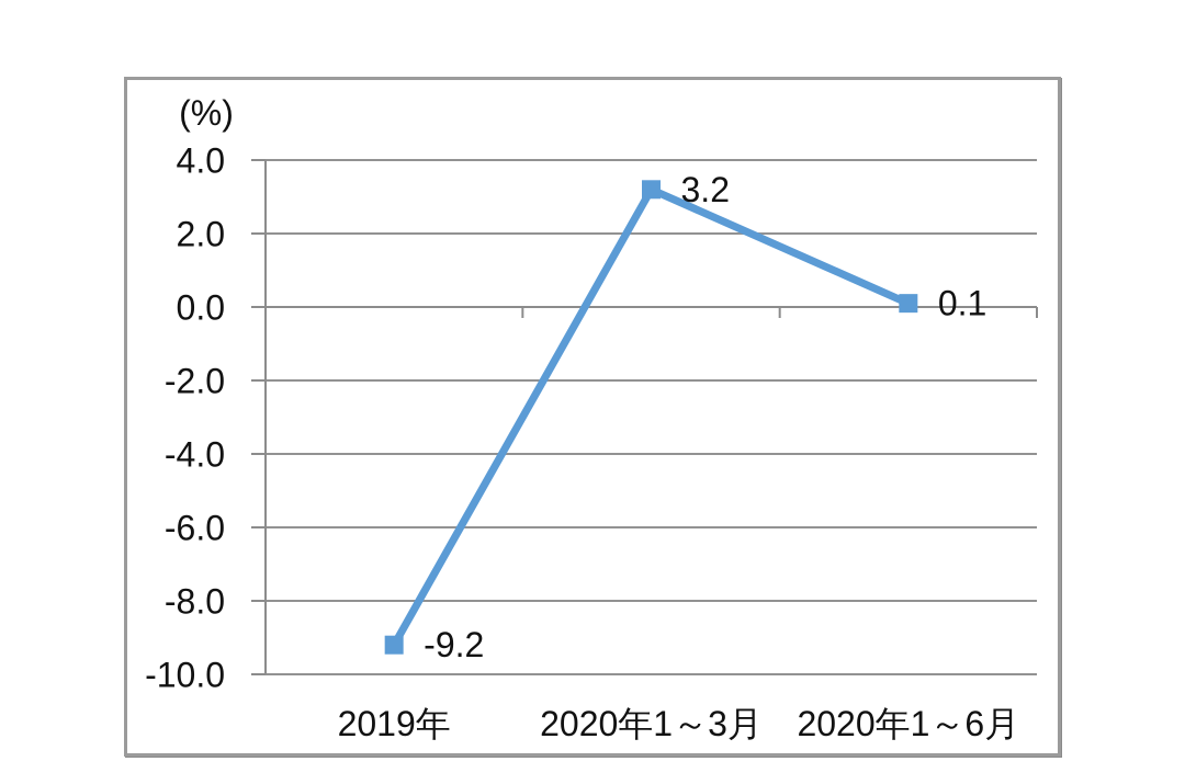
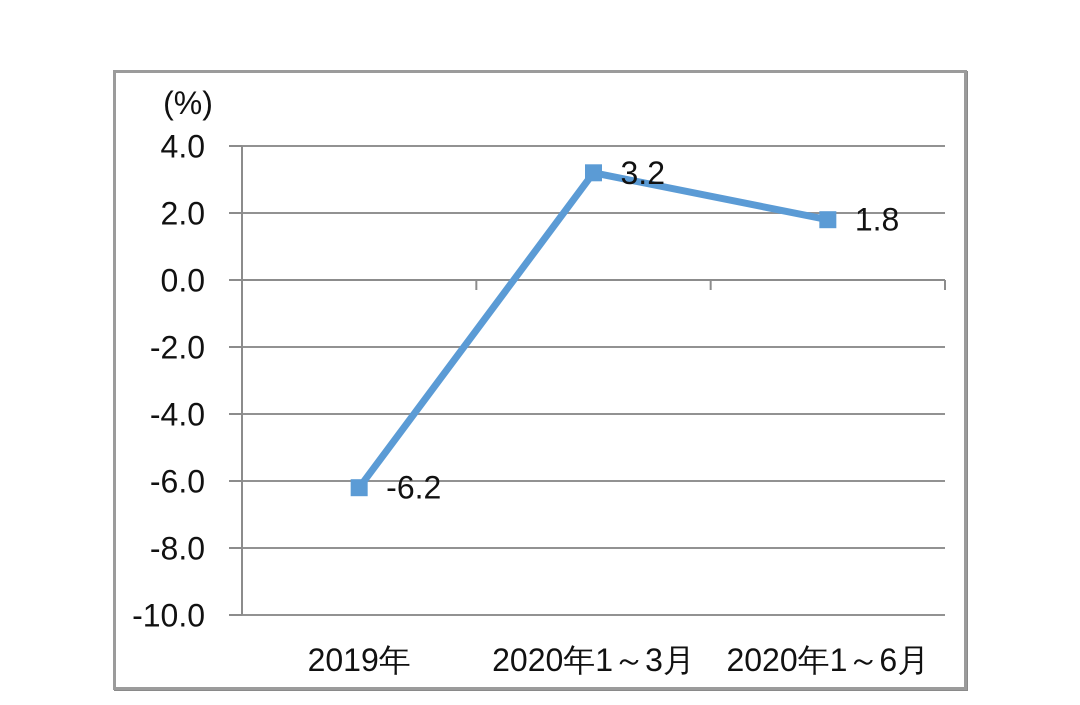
2019年: -9.2 -> -6.2
2020年1～6月: 0.1 -> 1.8
